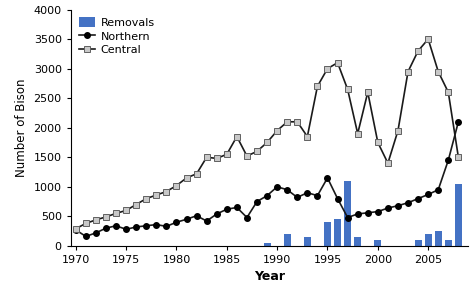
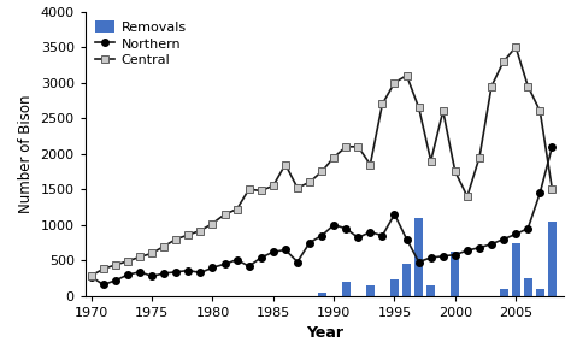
Removals/1995: 400 -> 240
Removals/2000: 100 -> 620
Removals/2005: 200 -> 740
